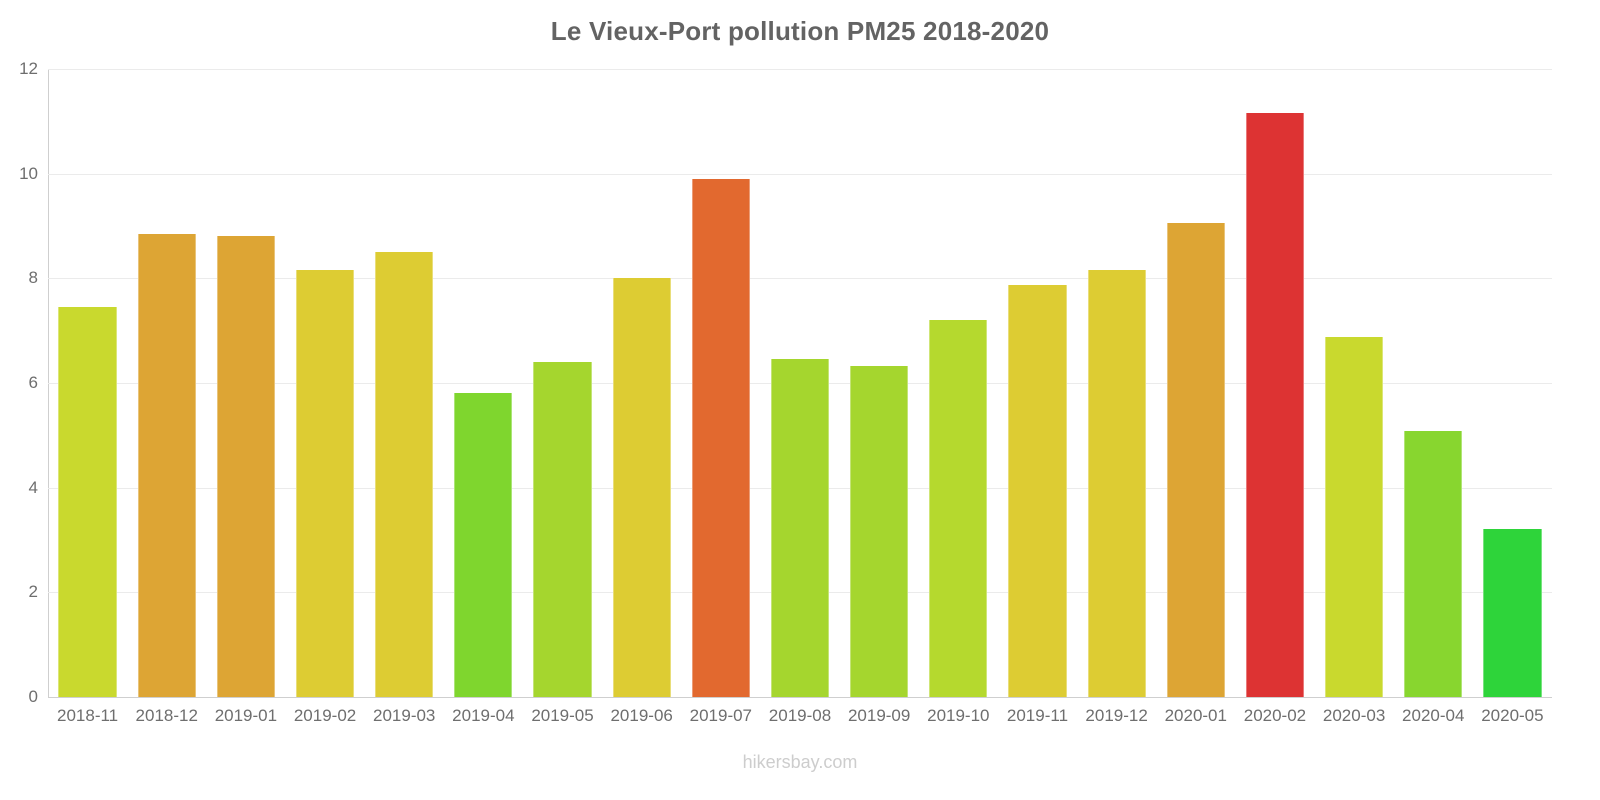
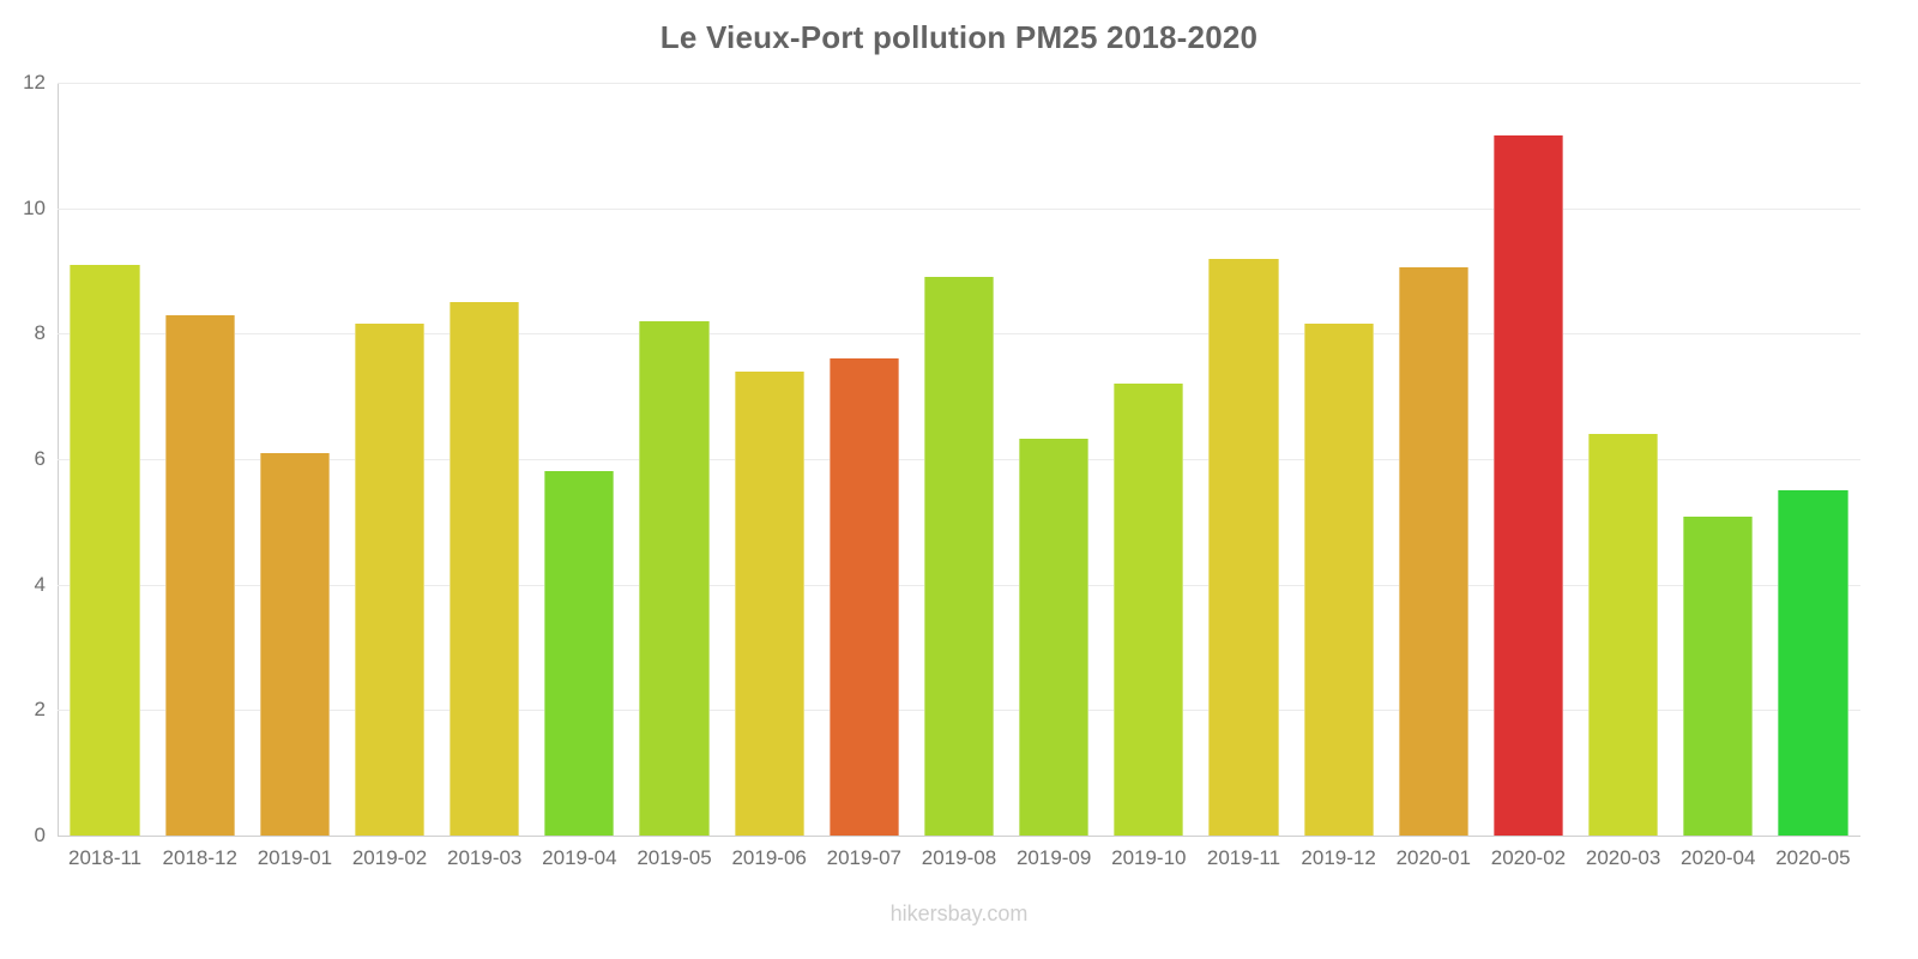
2018-11: 7.5 -> 9.1
2018-12: 8.8 -> 8.3
2019-01: 8.8 -> 6.1
2019-05: 6.4 -> 8.2
2019-06: 8.0 -> 7.4
2019-07: 9.9 -> 7.6
2019-08: 6.5 -> 8.9
2019-11: 7.9 -> 9.2
2020-03: 6.9 -> 6.4
2020-05: 3.2 -> 5.5
